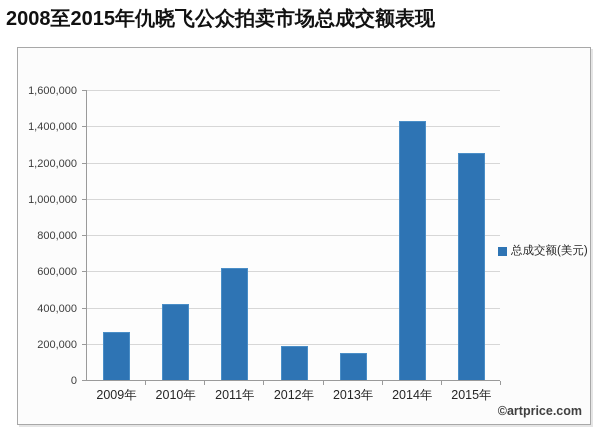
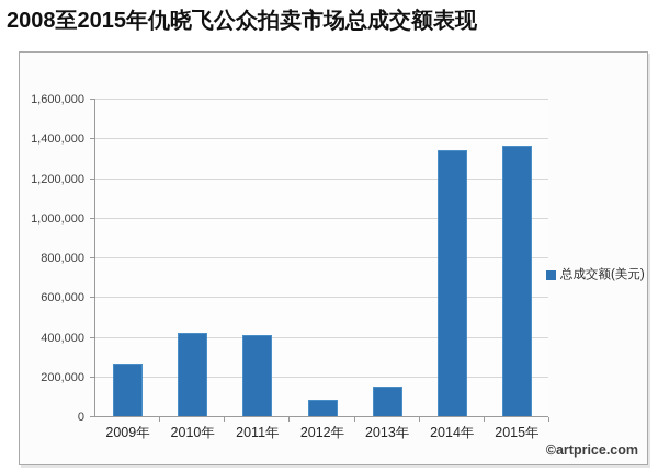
2011年: 620000 -> 410000
2012年: 190000 -> 80000
2014年: 1430000 -> 1340000
2015年: 1250000 -> 1360000
